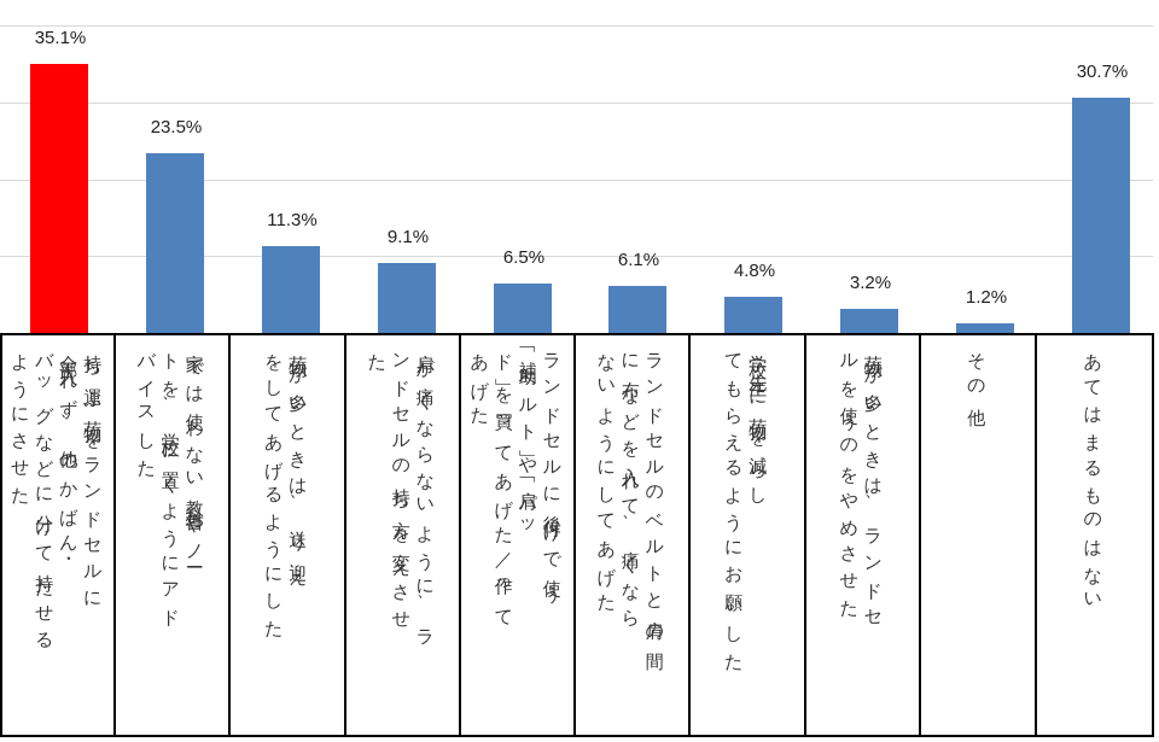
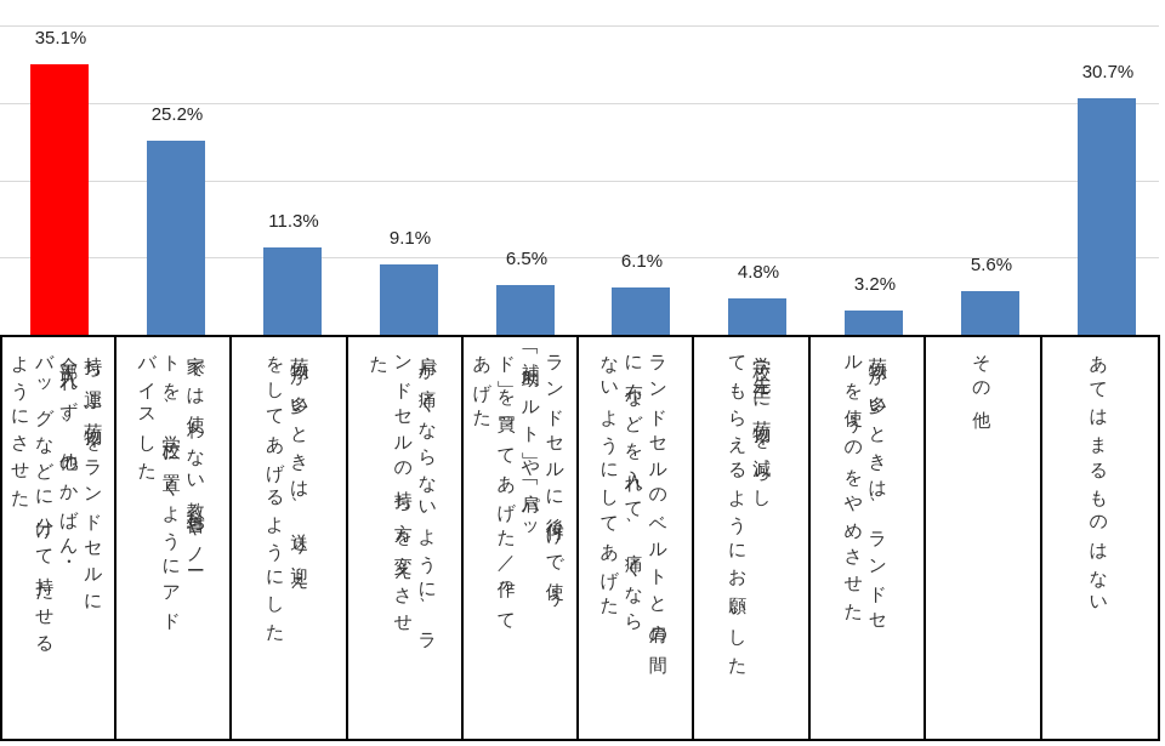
家では使わない教科書やノートを、学校に置くようにアドバイスした: 23.5% -> 25.2%
その他: 1.2% -> 5.6%
